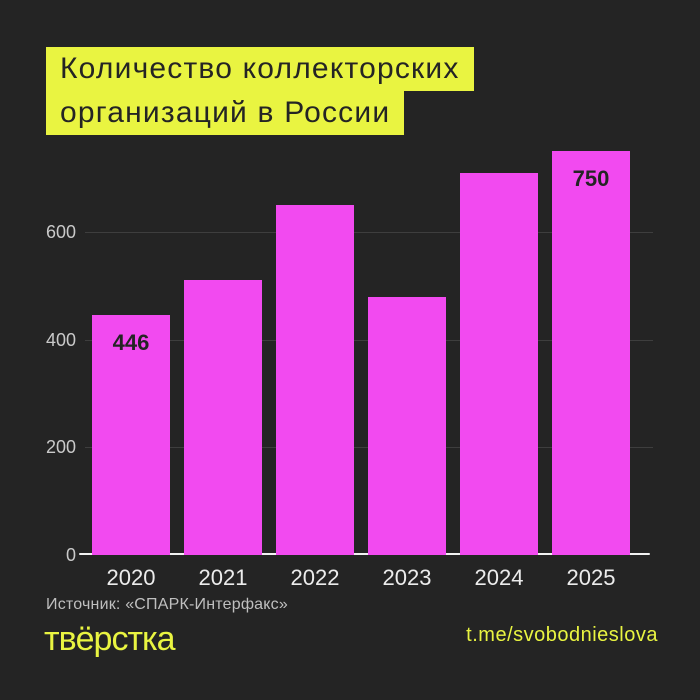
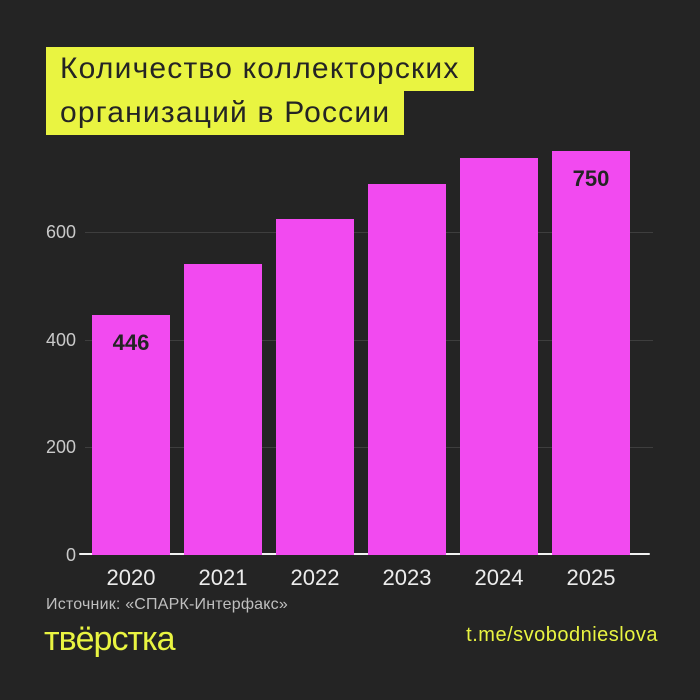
2021: 510 -> 540
2022: 650 -> 620
2023: 480 -> 690
2024: 710 -> 740
